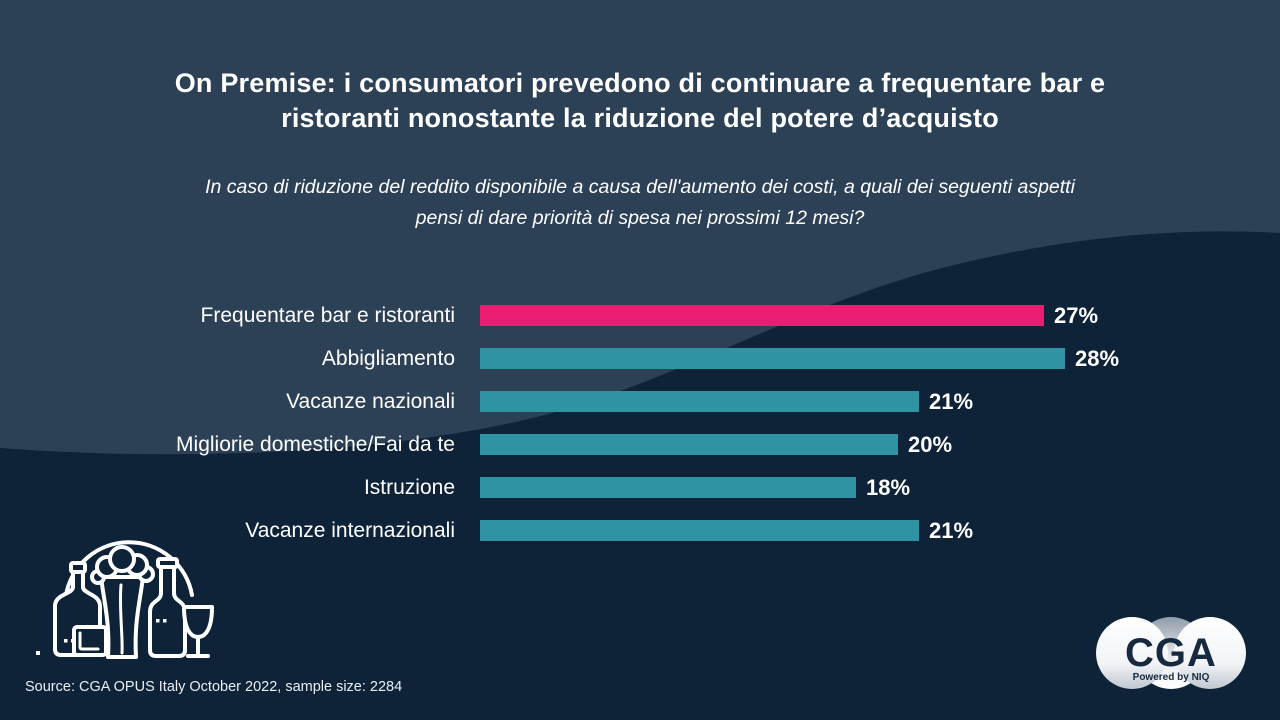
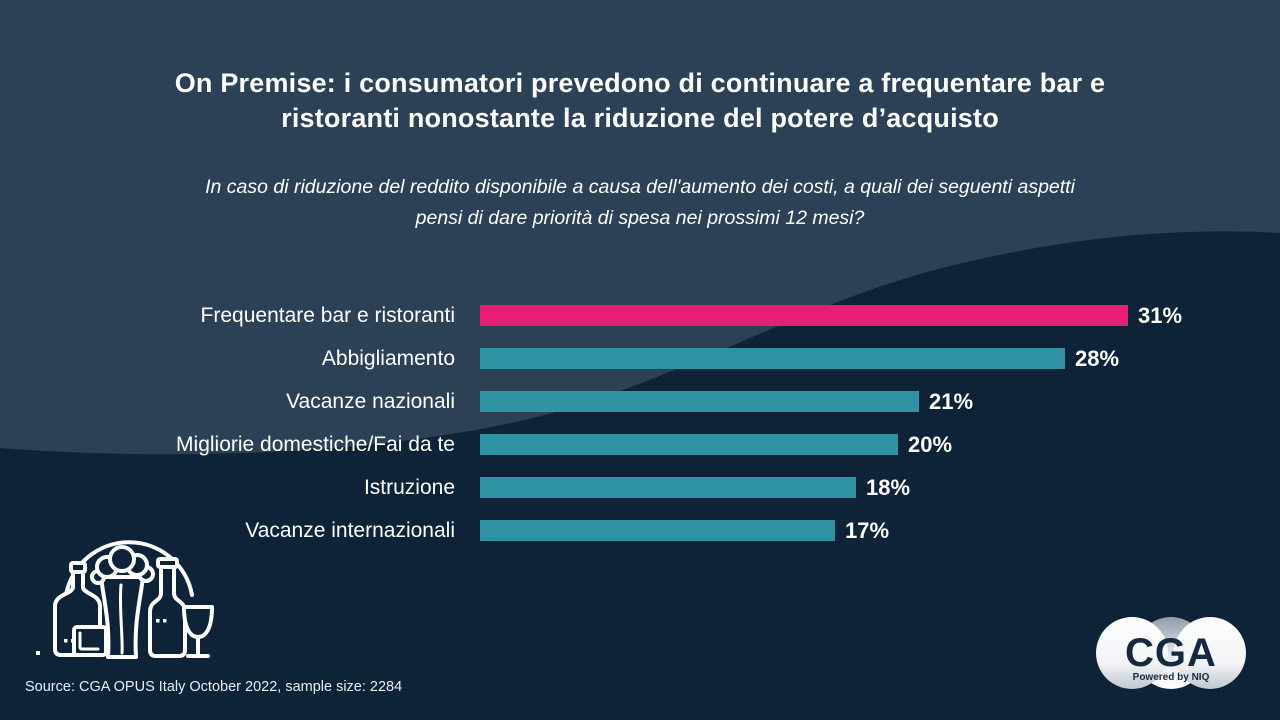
Frequentare bar e ristoranti: 27% -> 31%
Vacanze internazionali: 21% -> 17%
